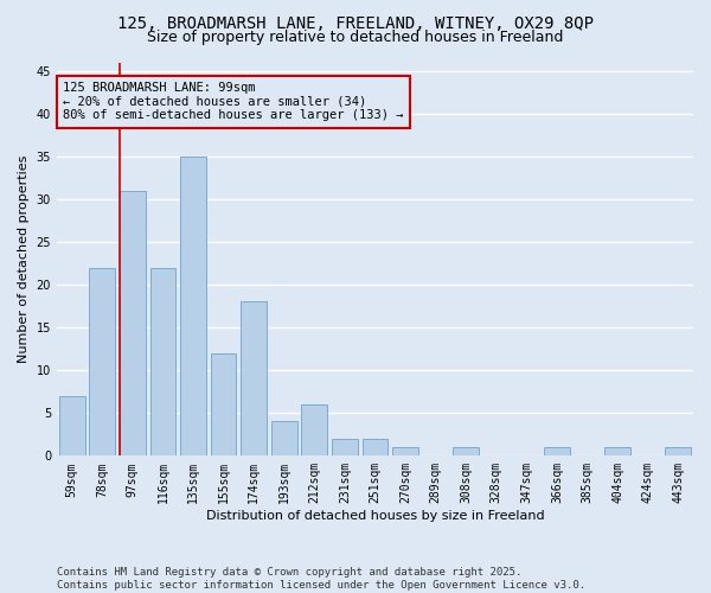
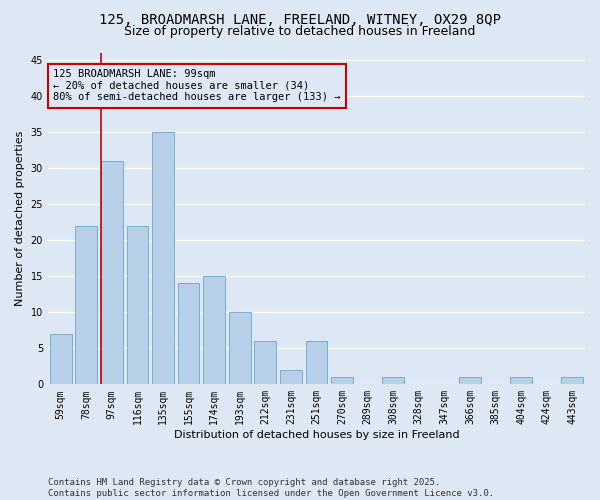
155sqm: 12 -> 14
174sqm: 18 -> 15
193sqm: 4 -> 10
251sqm: 2 -> 6
